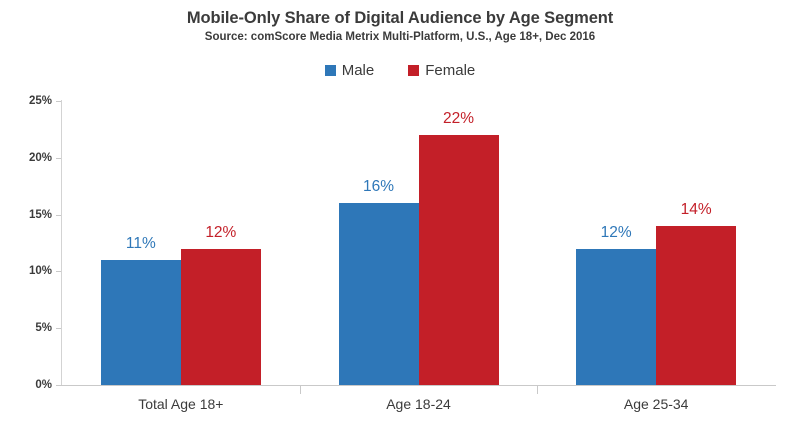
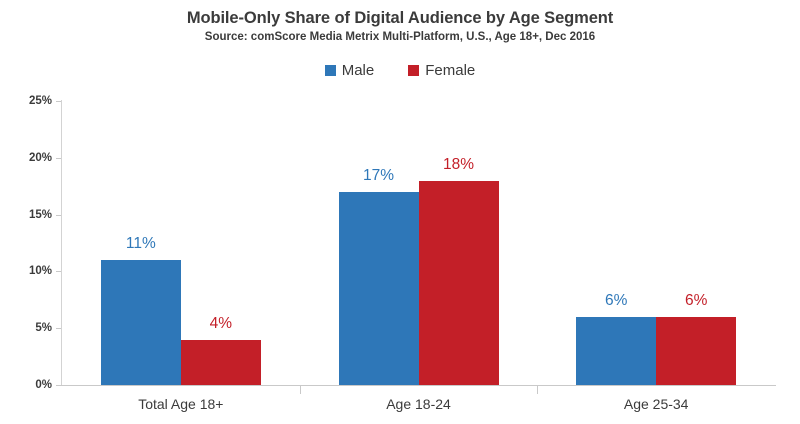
Female/Total Age 18+: 12% -> 4%
Male/Age 18-24: 16% -> 17%
Female/Age 18-24: 22% -> 18%
Male/Age 25-34: 12% -> 6%
Female/Age 25-34: 14% -> 6%
